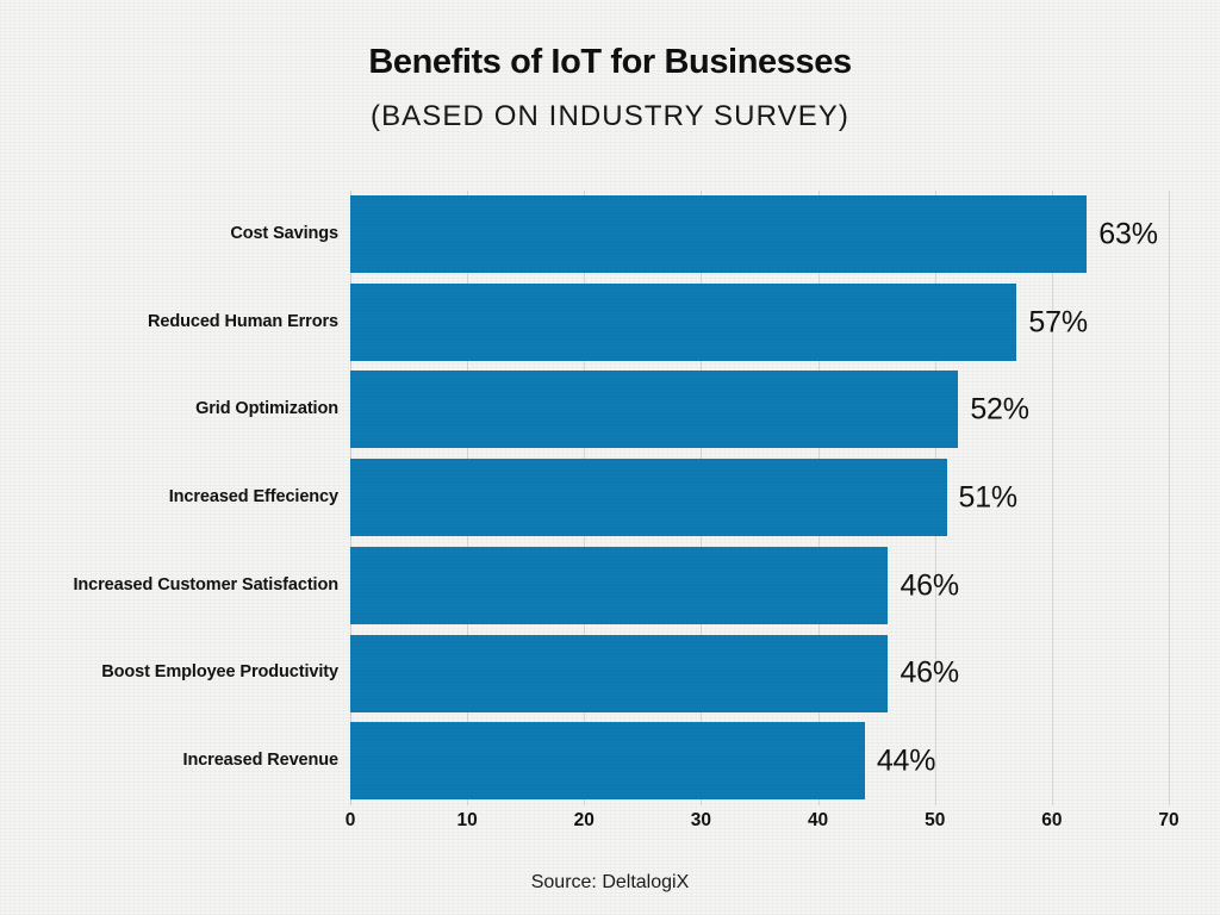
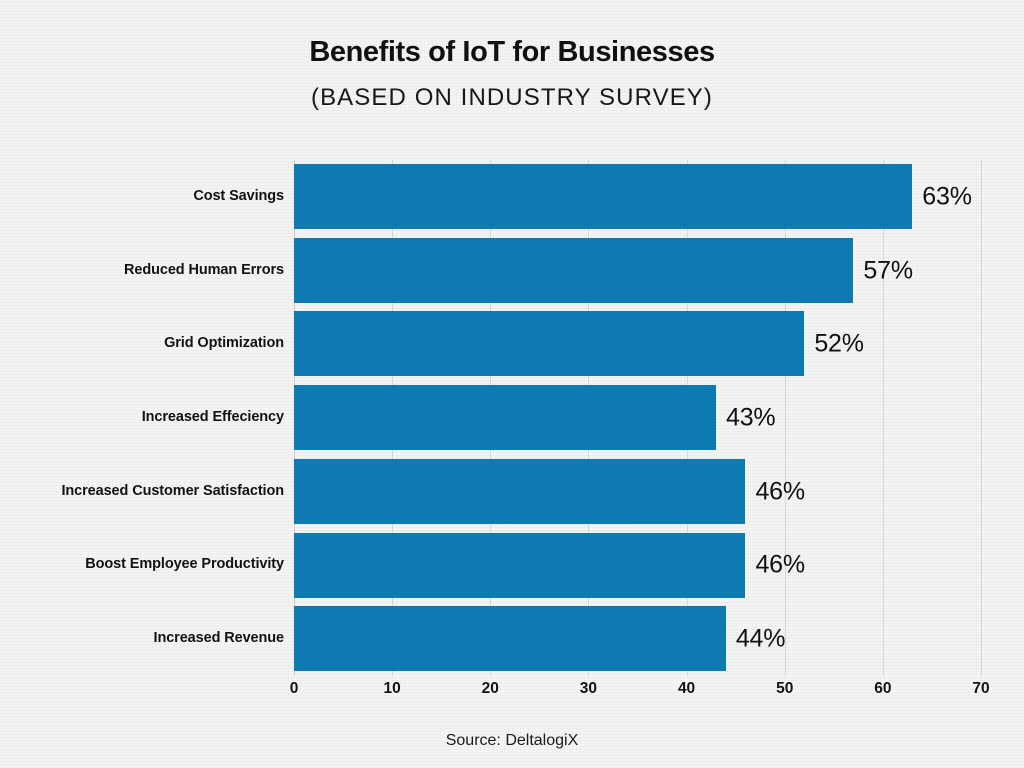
Increased Effeciency: 51% -> 43%
